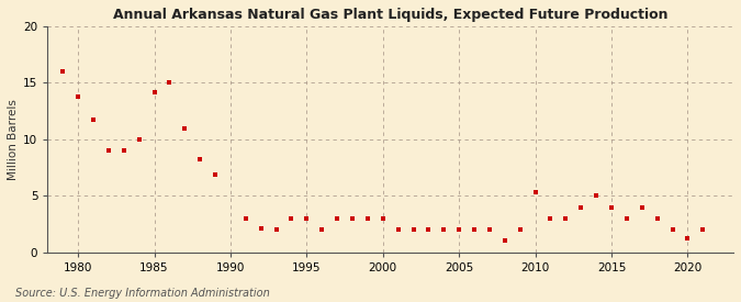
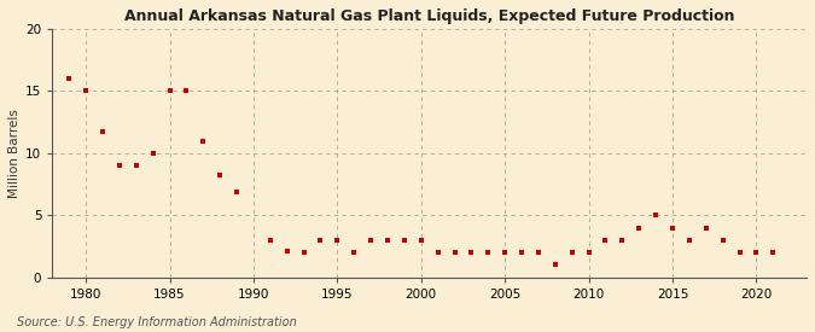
1980: 13.8 -> 15.0
1985: 14.2 -> 15.0
2010: 5.3 -> 2.0
2020: 1.2 -> 2.0
